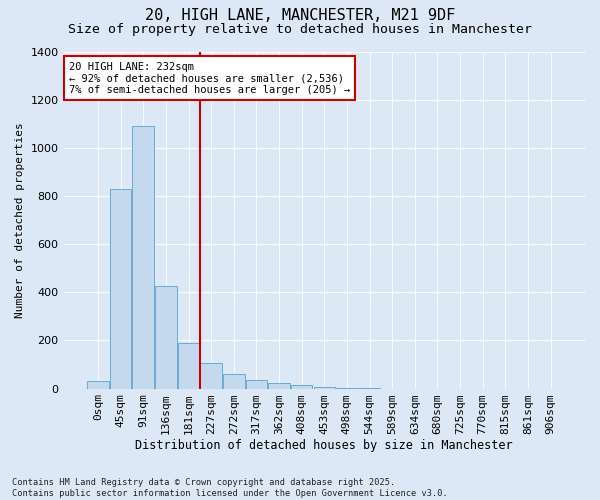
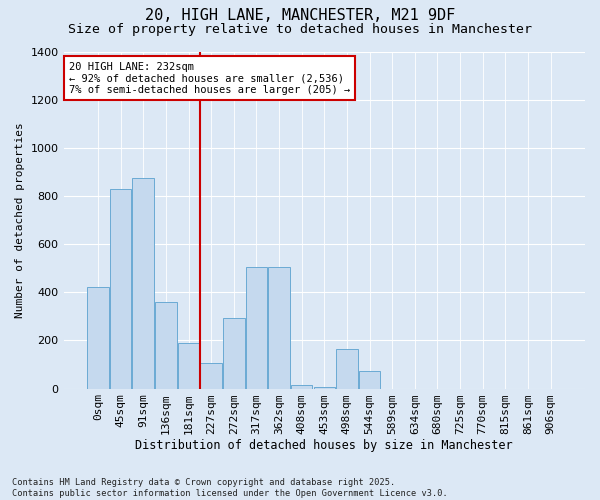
0sqm: 30 -> 420
91sqm: 1090 -> 875
136sqm: 425 -> 360
272sqm: 60 -> 295
317sqm: 35 -> 505
362sqm: 25 -> 505
498sqm: 2 -> 165
544sqm: 1 -> 75
